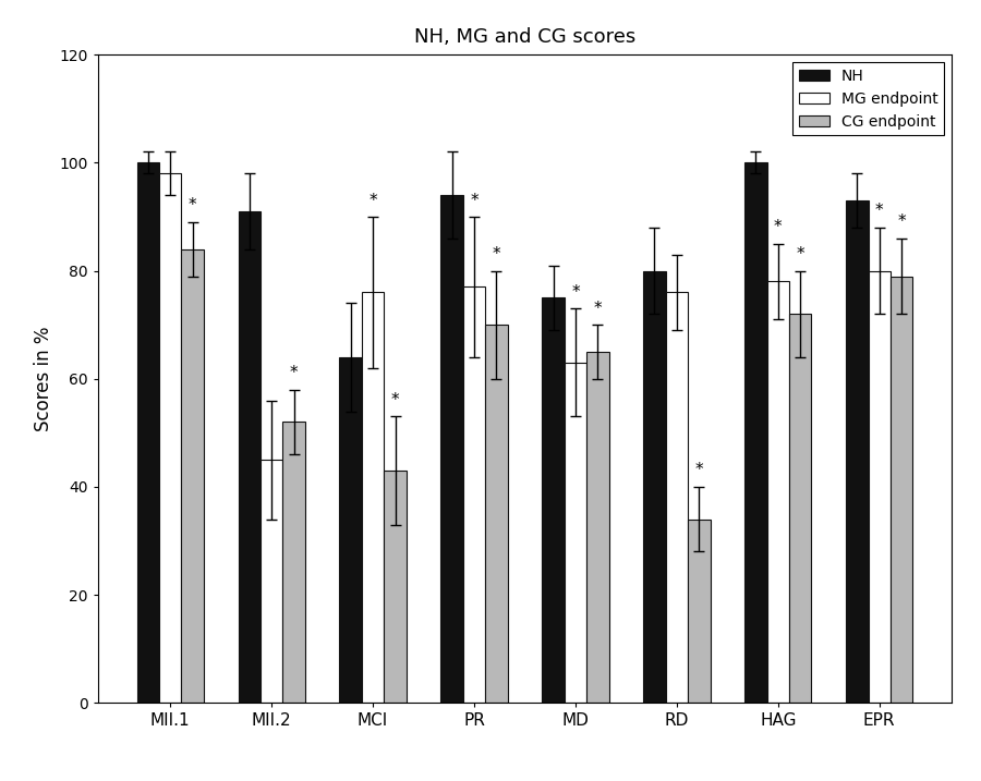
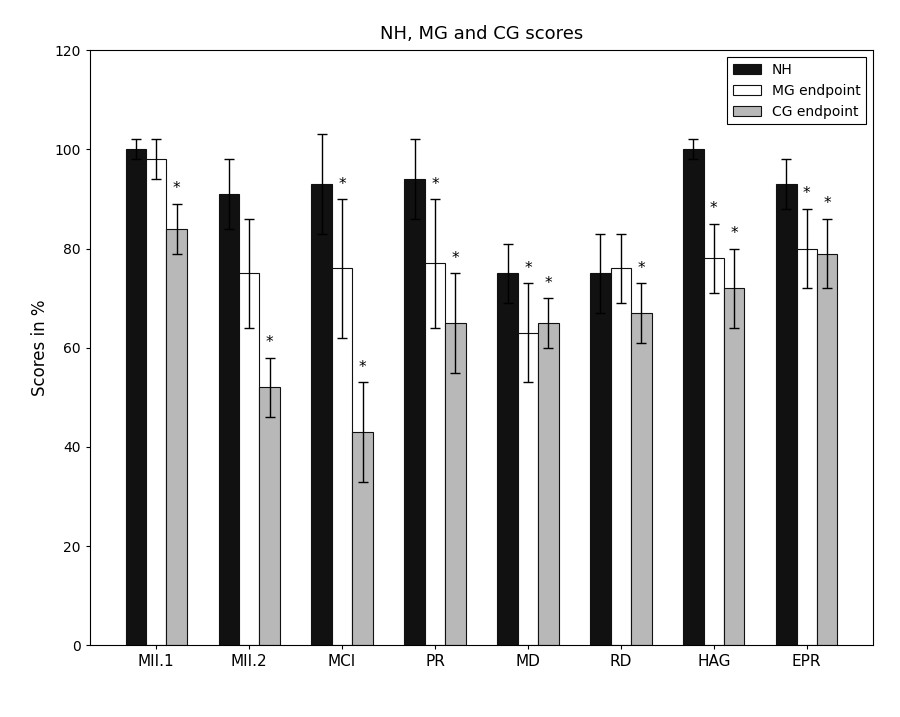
MG endpoint/MII.2: 45 -> 75
NH/MCI: 64 -> 93
CG endpoint/PR: 70 -> 65
NH/RD: 80 -> 75
CG endpoint/RD: 34 -> 67
